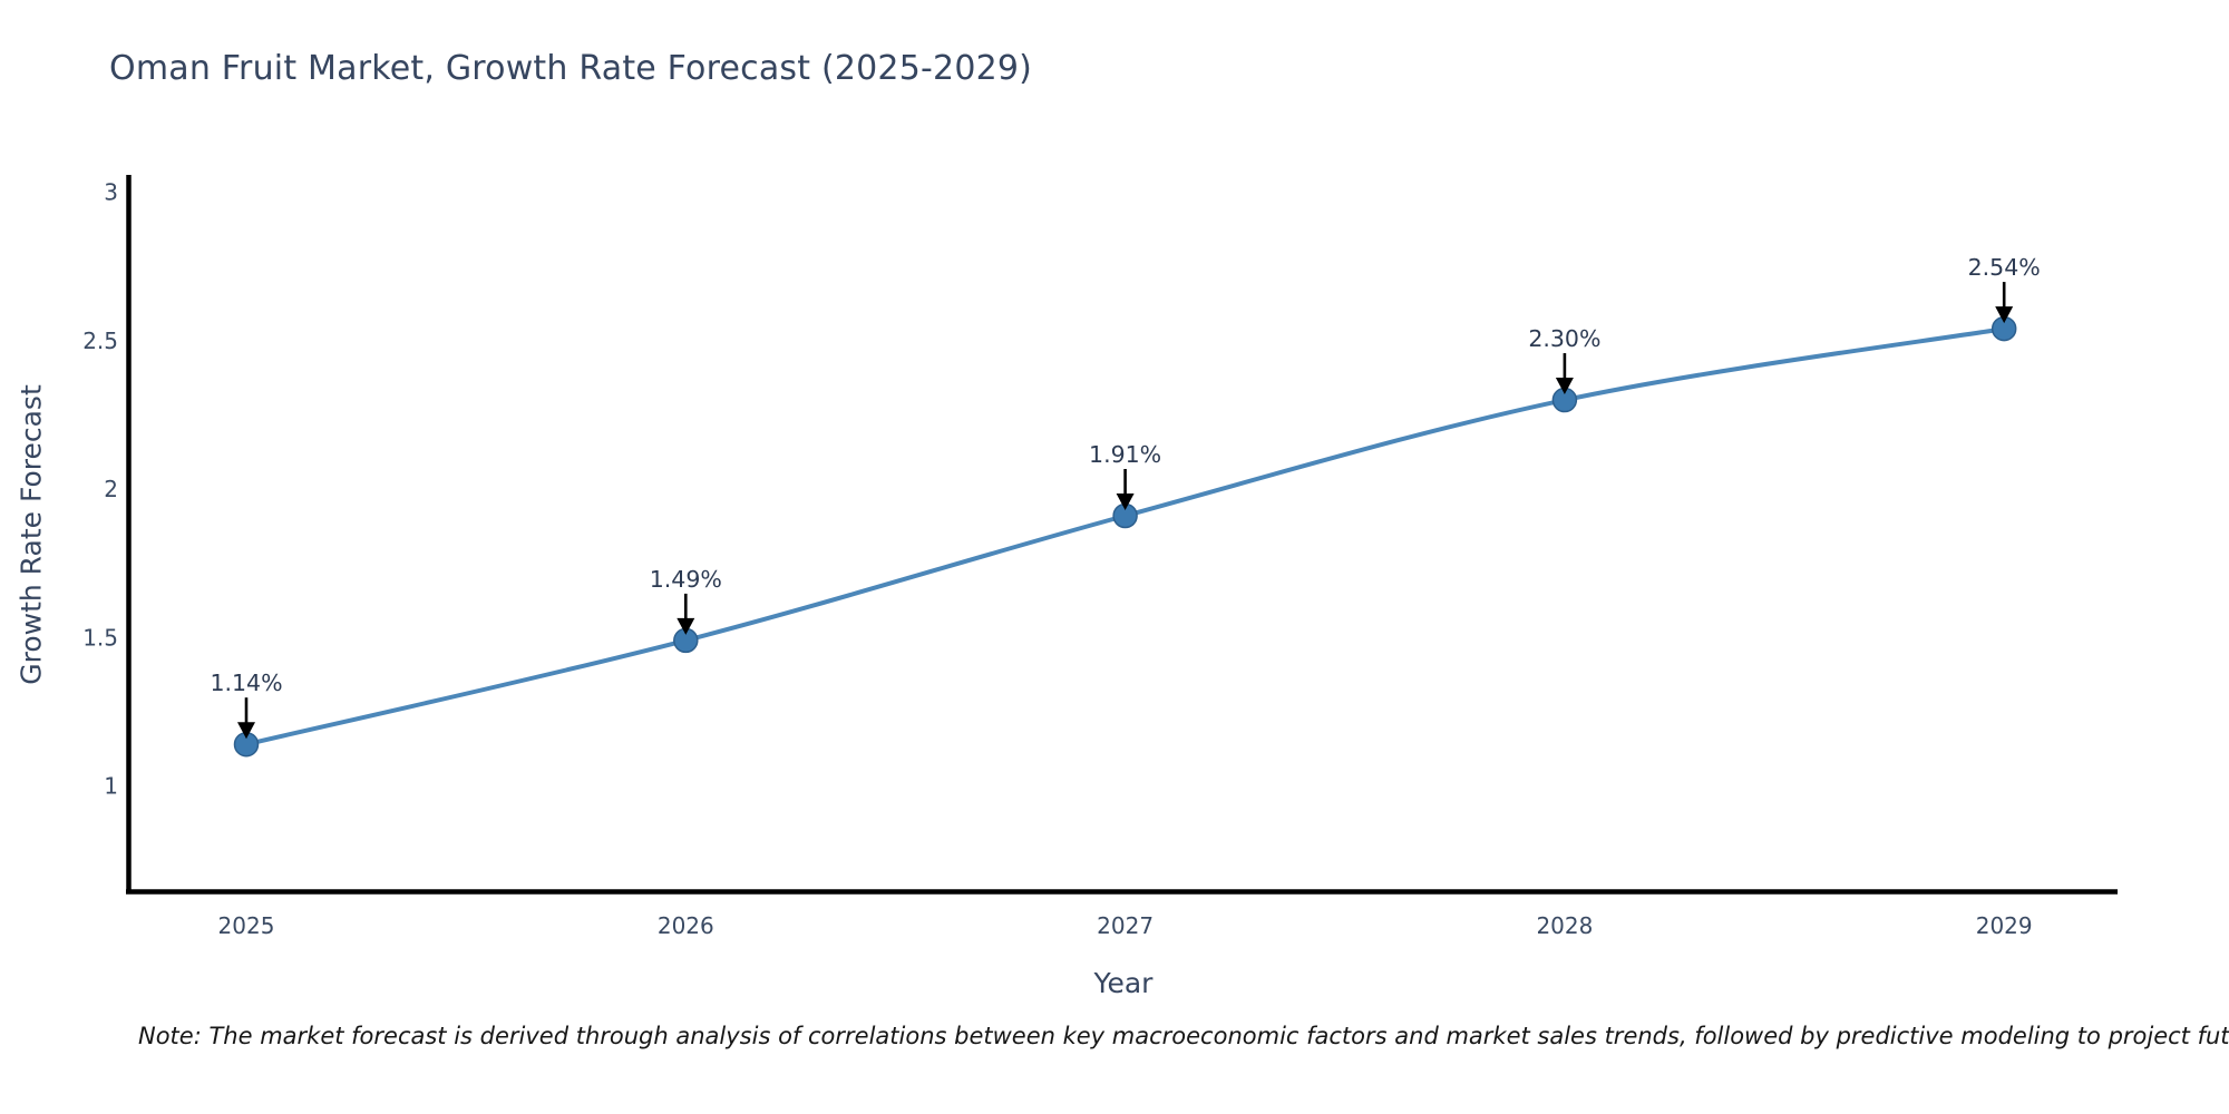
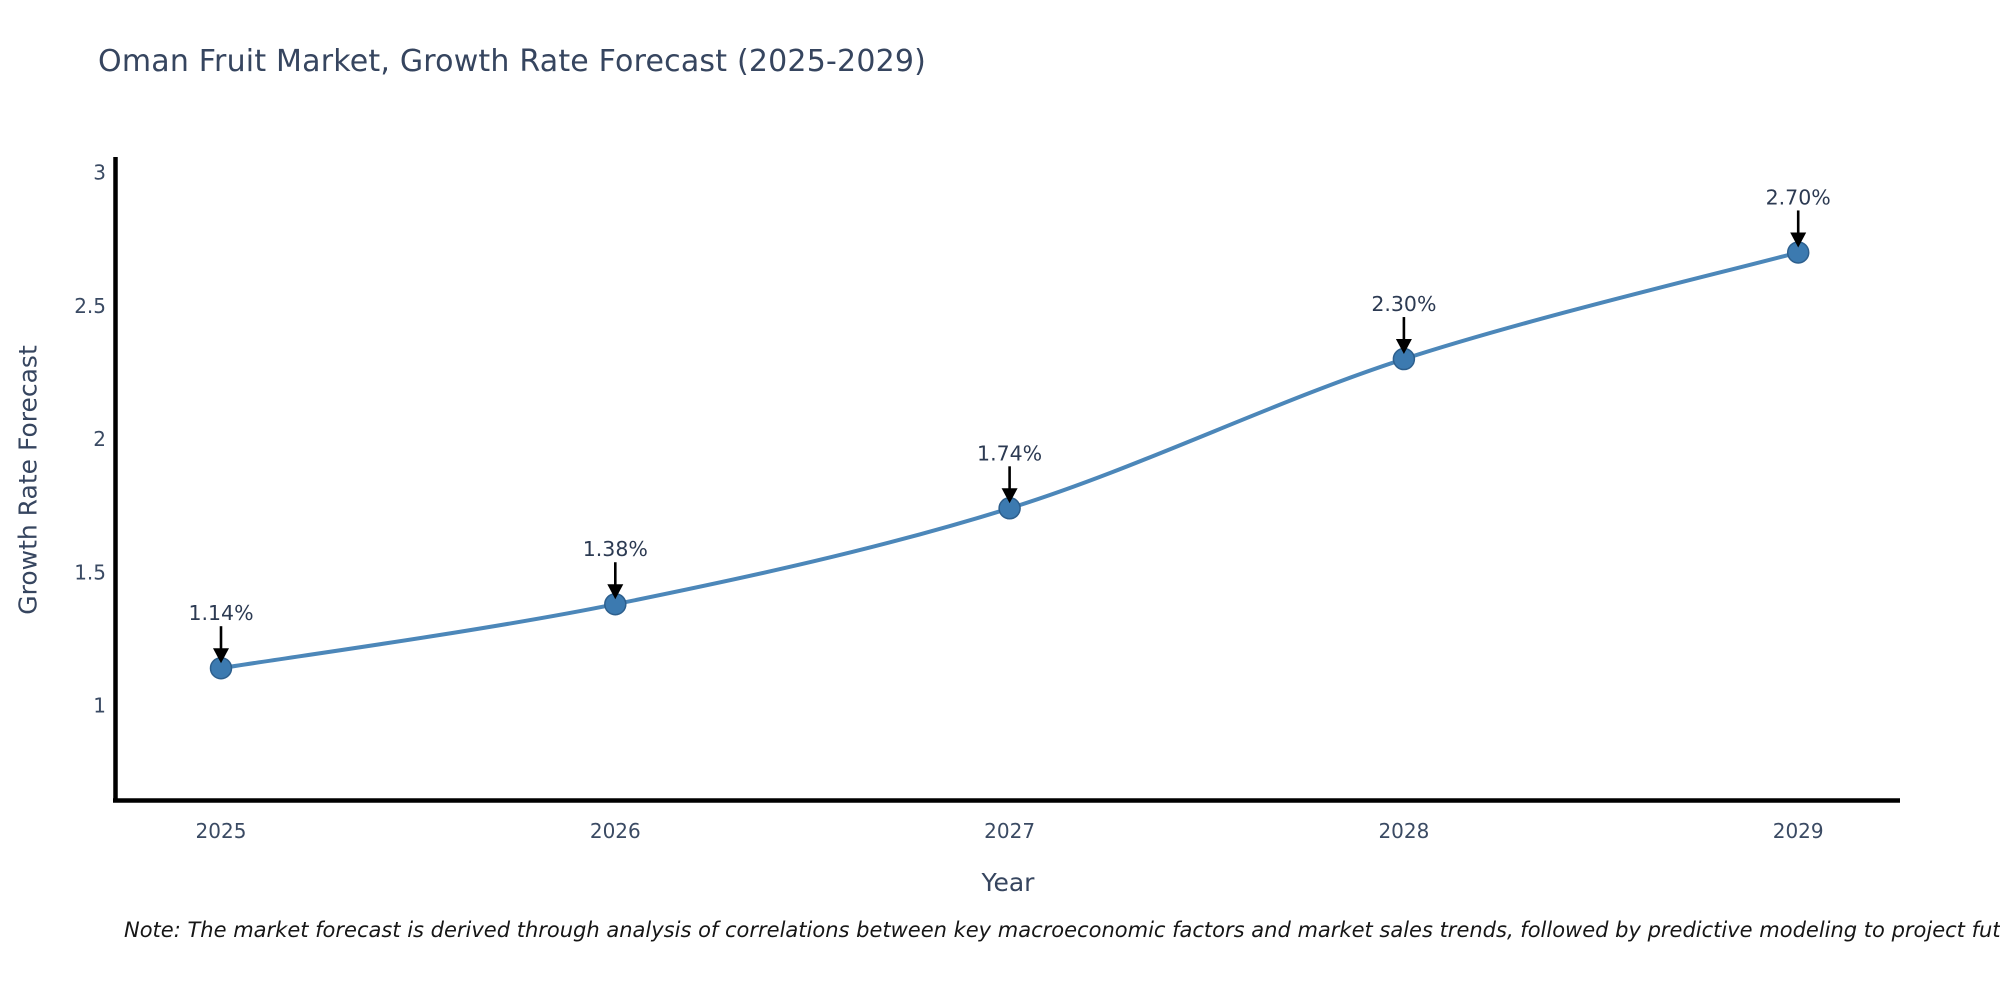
2026: 1.49% -> 1.38%
2027: 1.91% -> 1.74%
2029: 2.54% -> 2.70%
